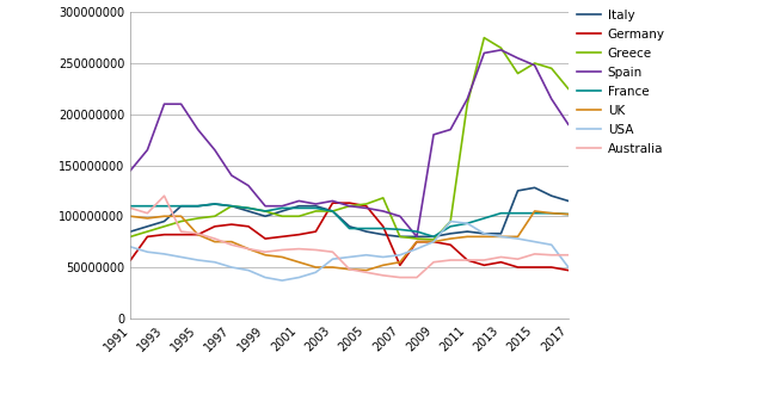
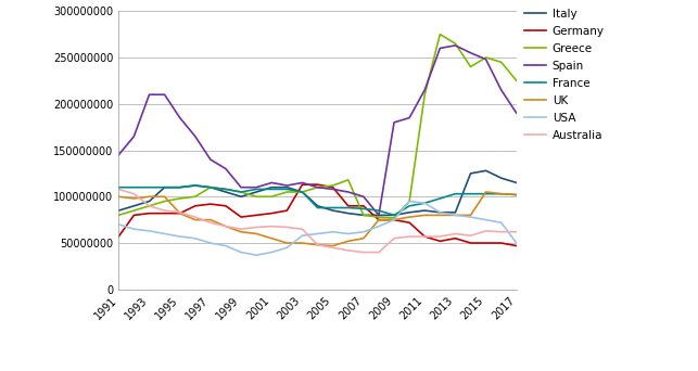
Australia/1993: 120000000 -> 90000000
Germany/2007: 52000000 -> 90000000
